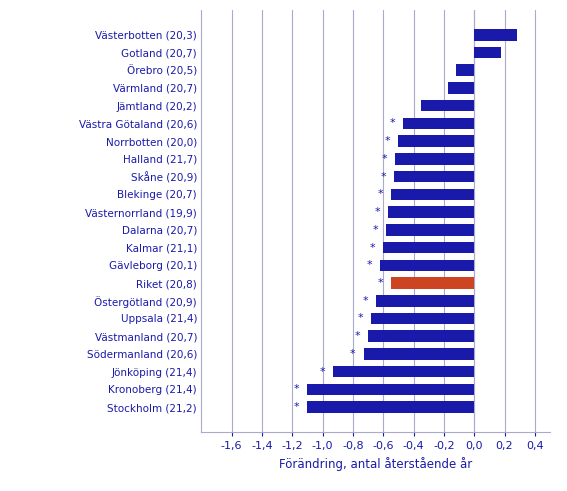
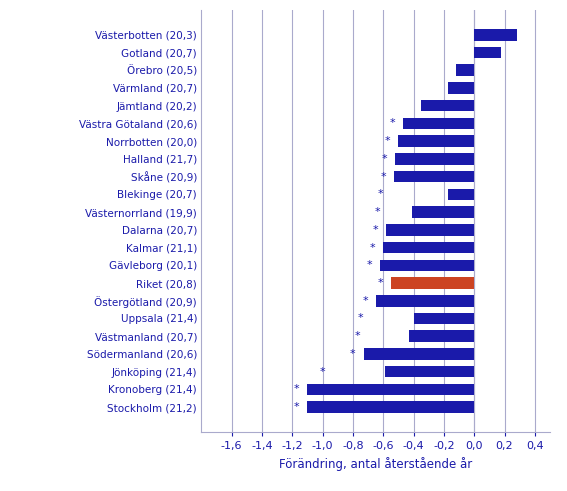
Blekinge (20,7): -0,55 -> -0,17
Västernorrland (19,9): -0,57 -> -0,41
Uppsala (21,4): -0,68 -> -0,40
Västmanland (20,7): -0,70 -> -0,43
Jönköping (21,4): -0,93 -> -0,59
